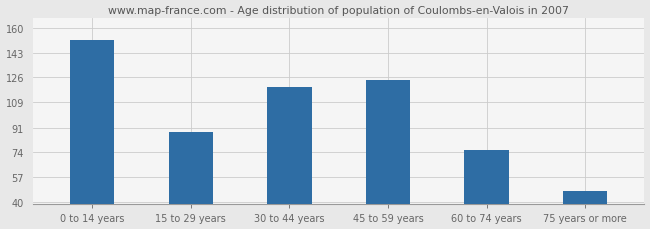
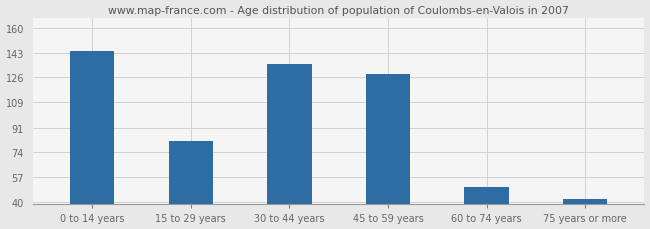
0 to 14 years: 152 -> 144
15 to 29 years: 88 -> 82
30 to 44 years: 119 -> 135
45 to 59 years: 124 -> 128
60 to 74 years: 76 -> 50
75 years or more: 47 -> 42
